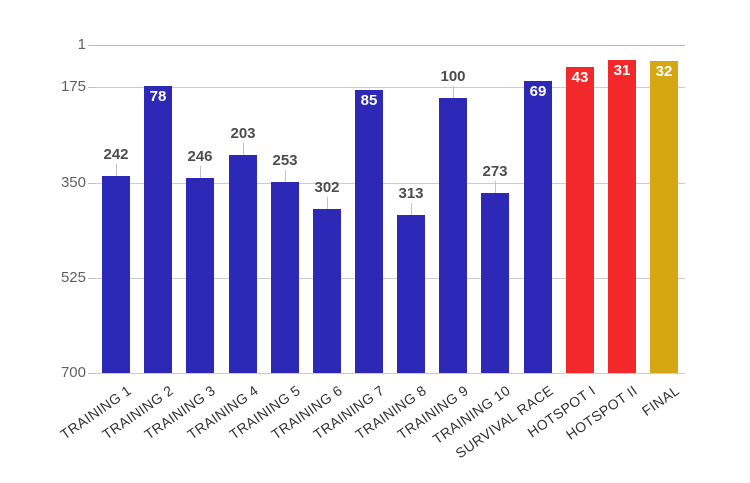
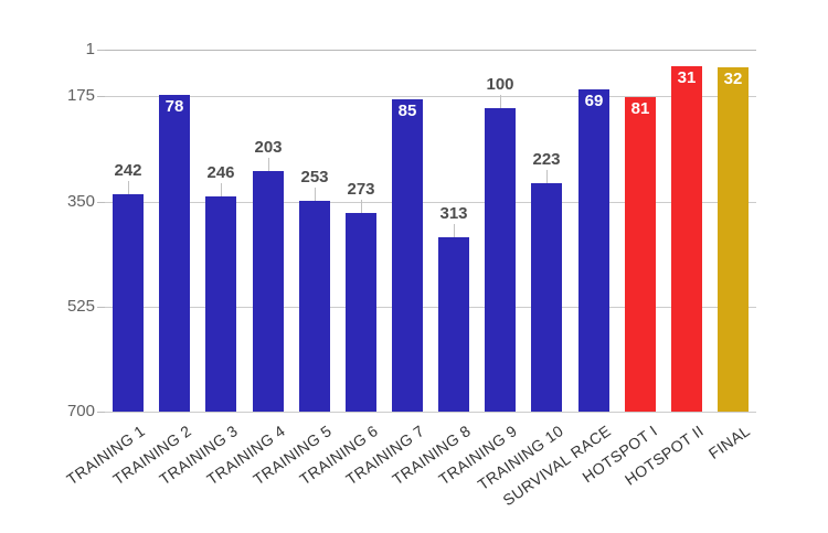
TRAINING 6: 302 -> 273
TRAINING 10: 273 -> 223
HOTSPOT I: 43 -> 81
